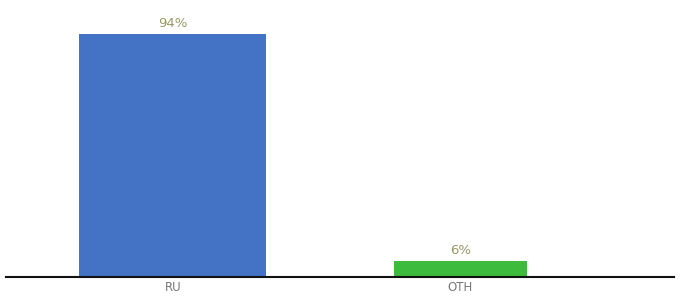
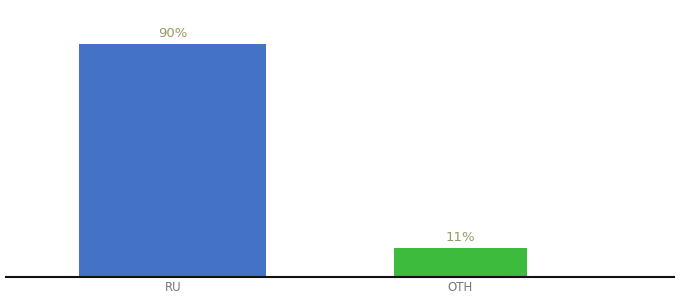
RU: 94% -> 90%
OTH: 6% -> 11%
